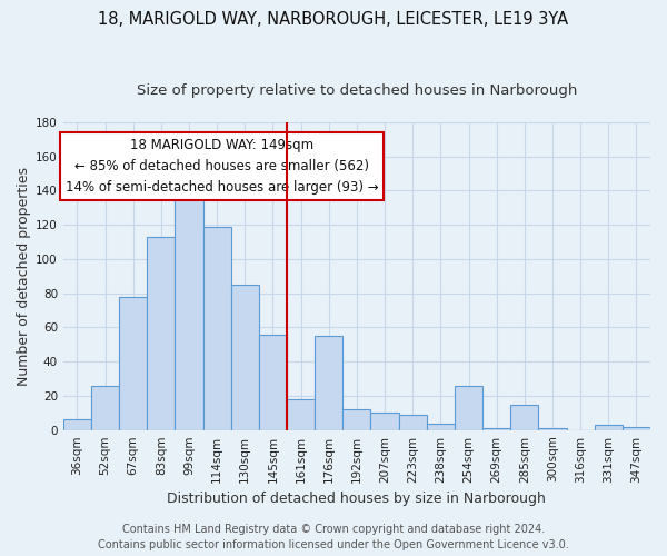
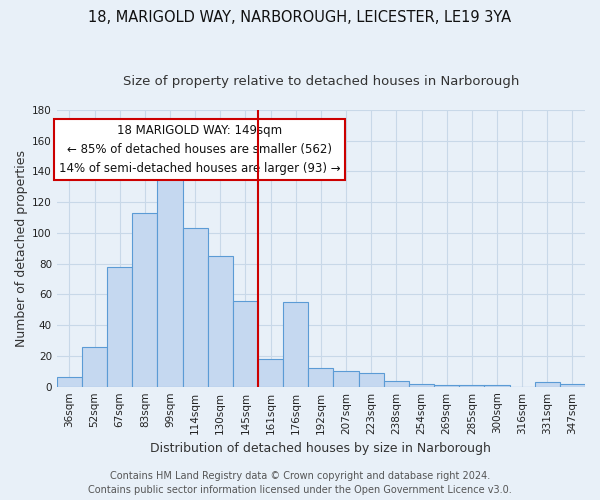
114sqm: 119 -> 103
254sqm: 26 -> 2
285sqm: 15 -> 1
